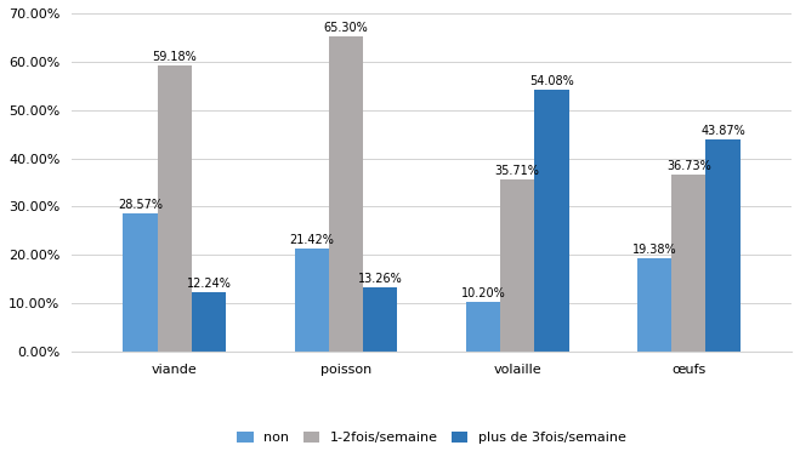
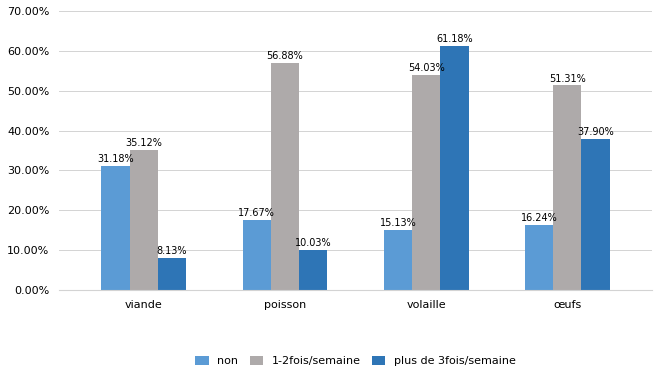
non/viande: 28.57% -> 31.18%
1-2fois/semaine/viande: 59.18% -> 35.12%
plus de 3fois/semaine/viande: 12.24% -> 8.13%
non/poisson: 21.42% -> 17.67%
1-2fois/semaine/poisson: 65.30% -> 56.88%
plus de 3fois/semaine/poisson: 13.26% -> 10.03%
non/volaille: 10.20% -> 15.13%
1-2fois/semaine/volaille: 35.71% -> 54.03%
plus de 3fois/semaine/volaille: 54.08% -> 61.18%
non/œufs: 19.38% -> 16.24%
1-2fois/semaine/œufs: 36.73% -> 51.31%
plus de 3fois/semaine/œufs: 43.87% -> 37.90%
